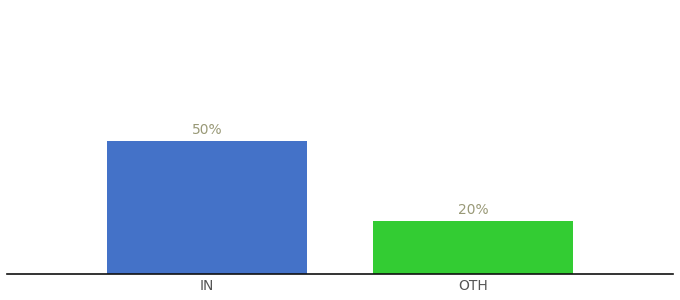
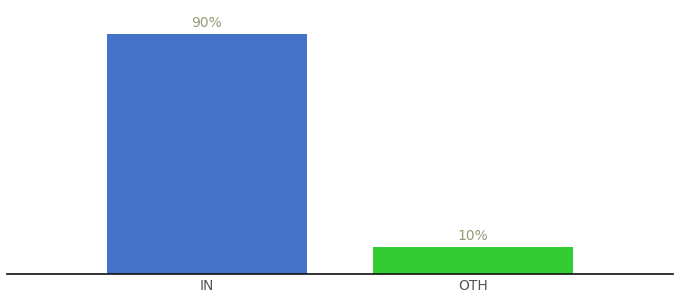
IN: 50% -> 90%
OTH: 20% -> 10%
